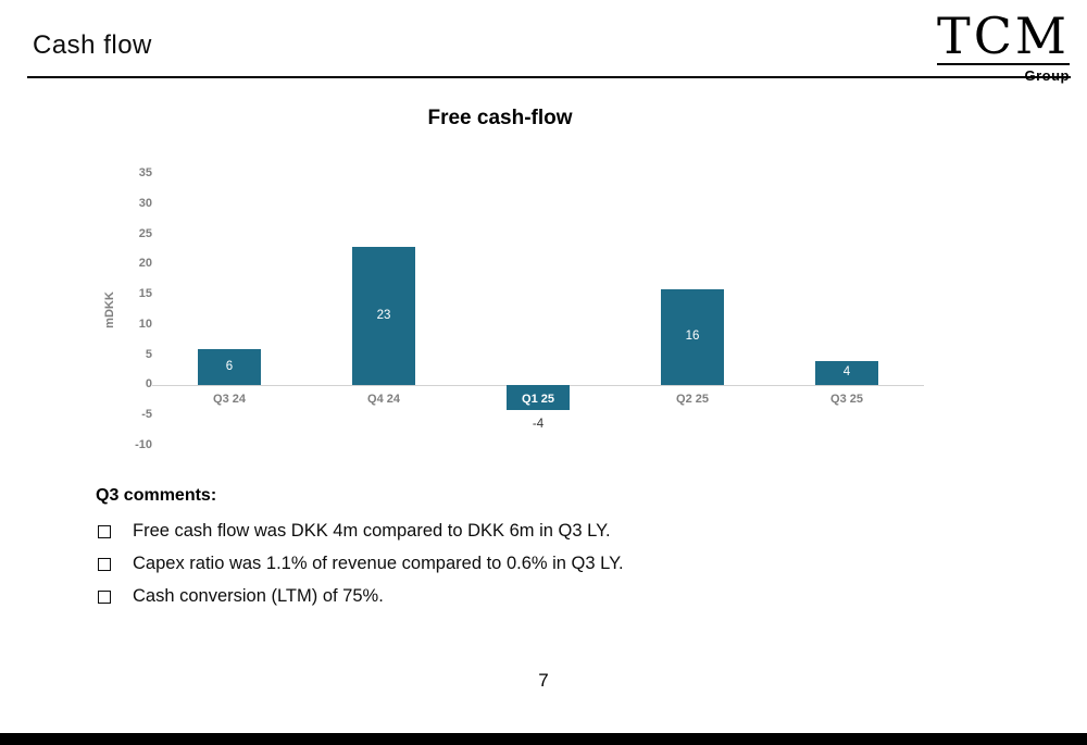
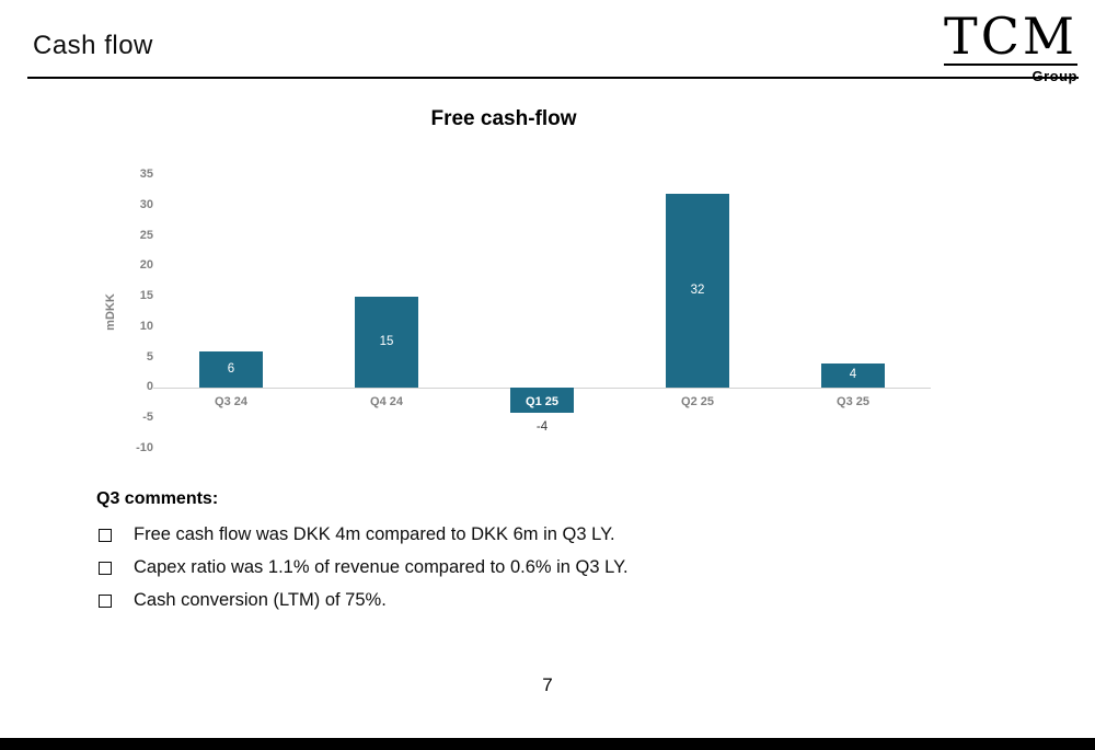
Q4 24: 23 -> 15
Q2 25: 16 -> 32
